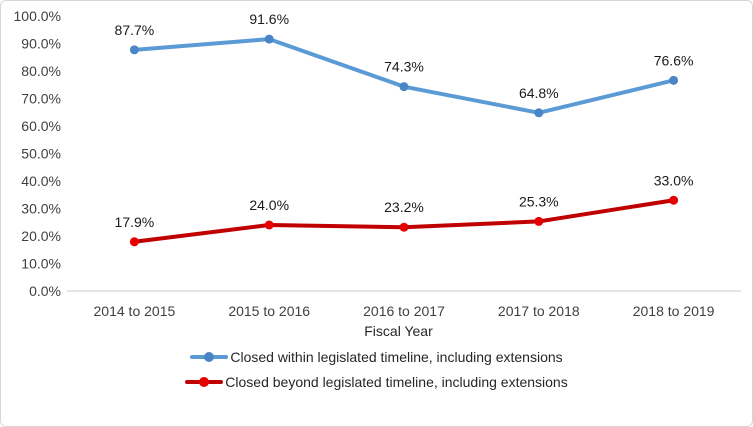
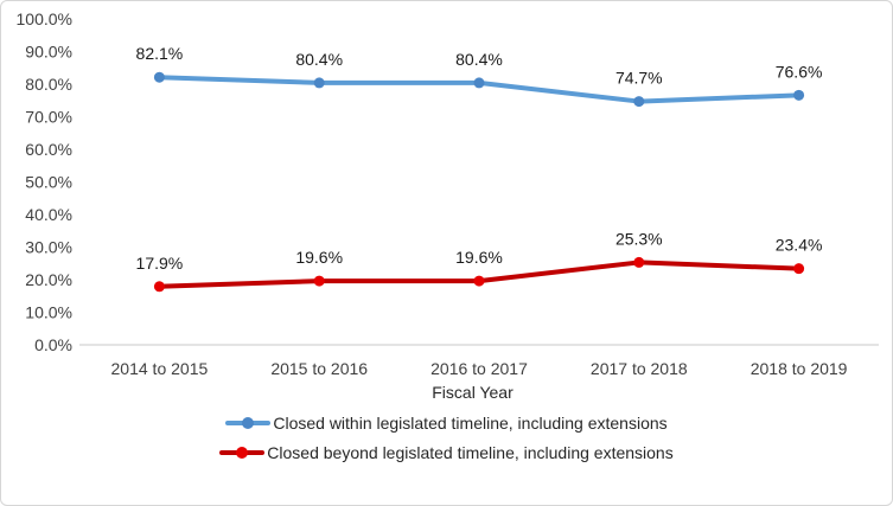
Closed within legislated timeline, including extensions/2014 to 2015: 87.7% -> 82.1%
Closed within legislated timeline, including extensions/2015 to 2016: 91.6% -> 80.4%
Closed beyond legislated timeline, including extensions/2015 to 2016: 24.0% -> 19.6%
Closed within legislated timeline, including extensions/2016 to 2017: 74.3% -> 80.4%
Closed beyond legislated timeline, including extensions/2016 to 2017: 23.2% -> 19.6%
Closed within legislated timeline, including extensions/2017 to 2018: 64.8% -> 74.7%
Closed beyond legislated timeline, including extensions/2018 to 2019: 33.0% -> 23.4%
